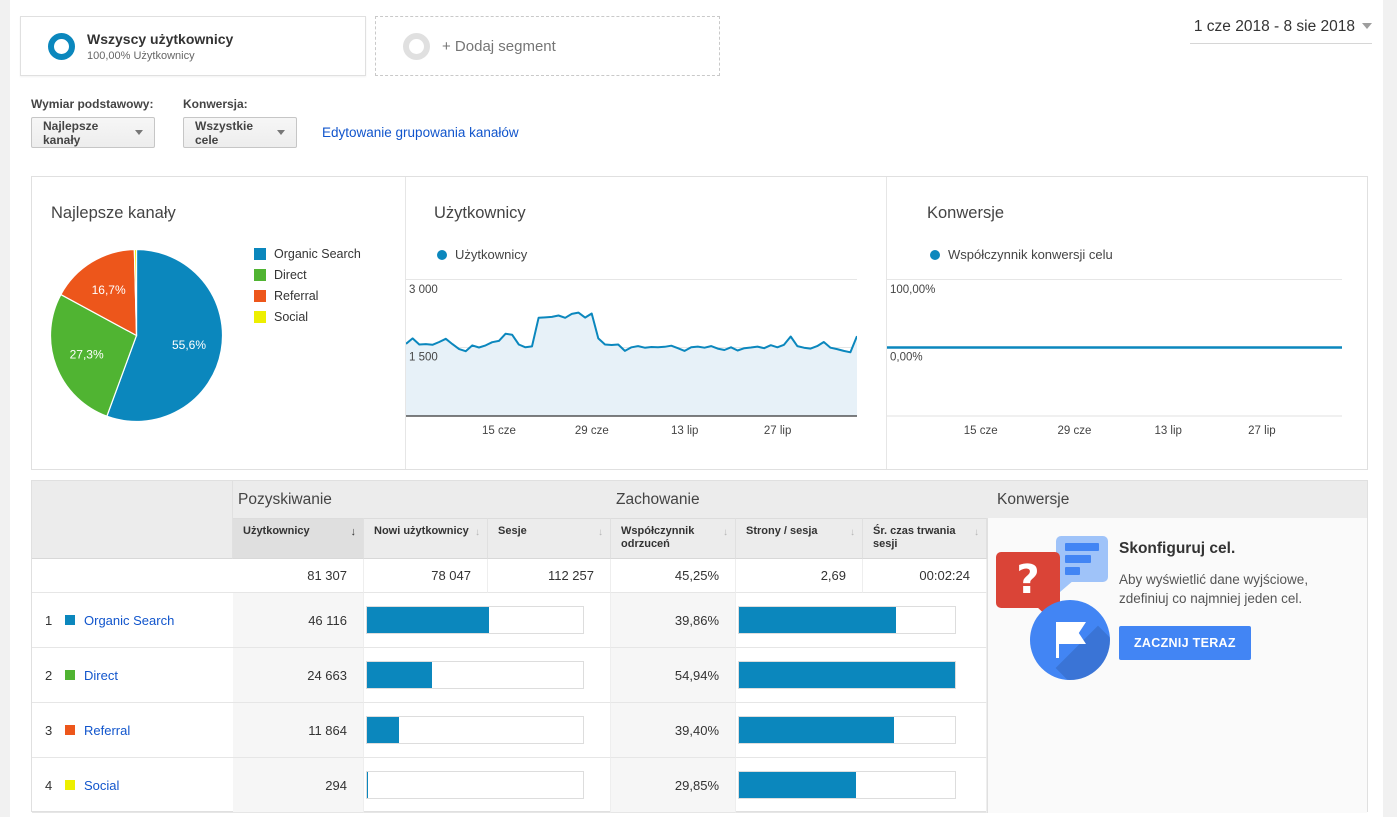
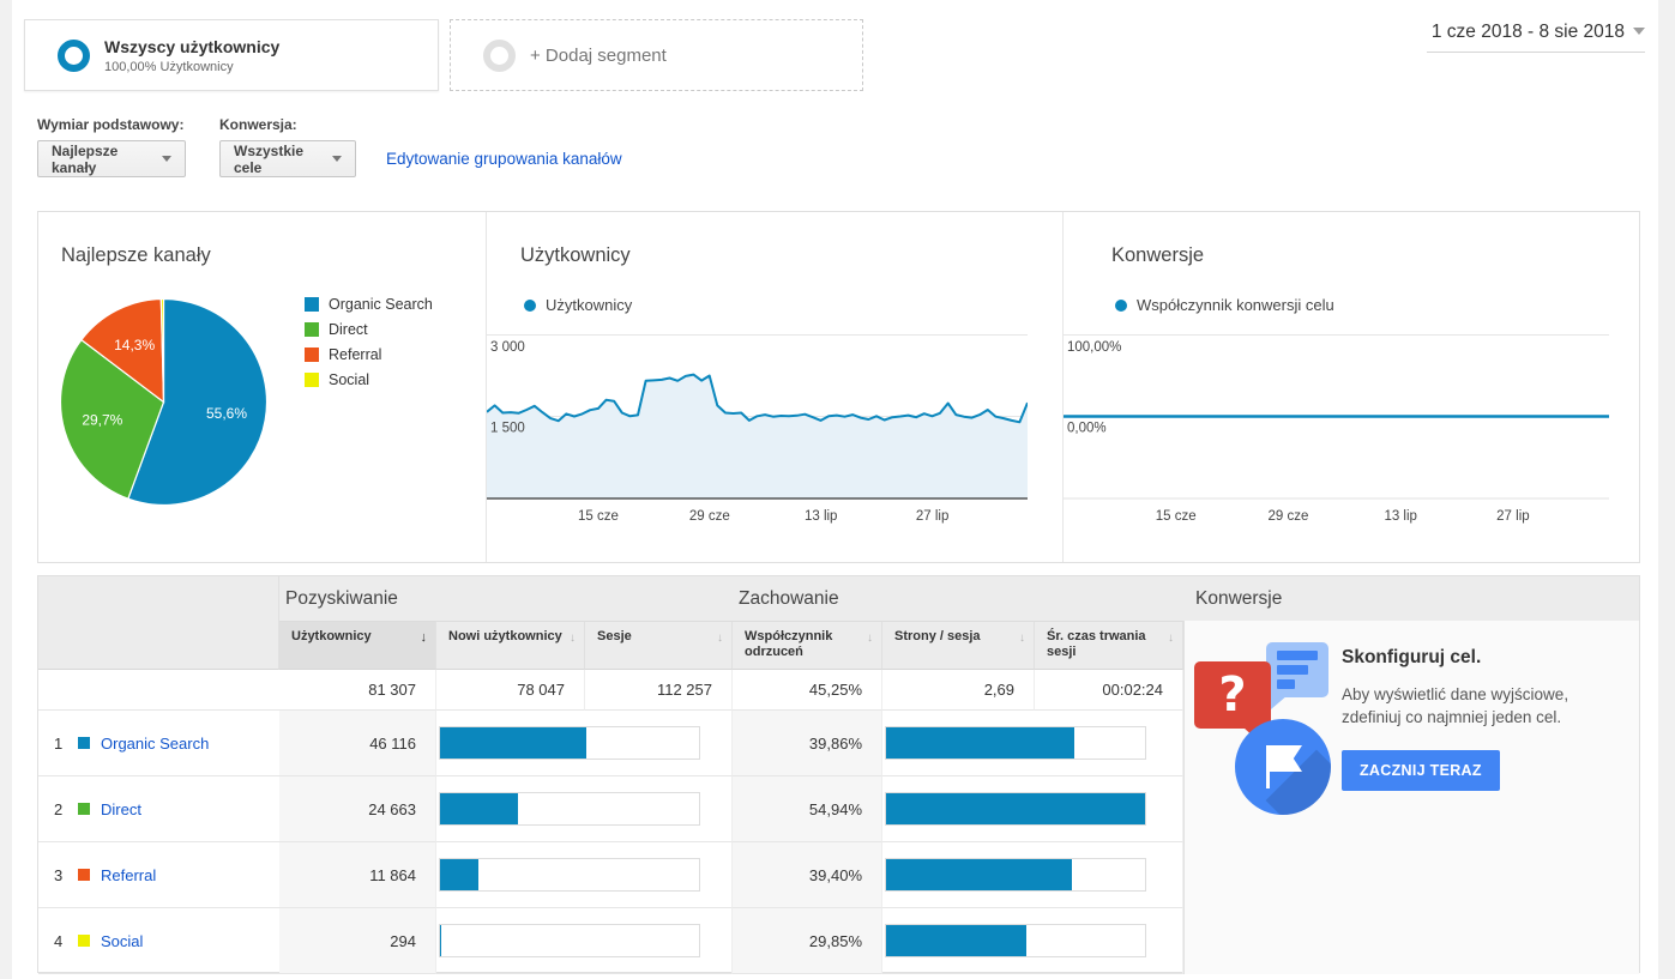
Najlepsze kanały/Direct: 27,3% -> 29,7%
Najlepsze kanały/Referral: 16,7% -> 14,3%
